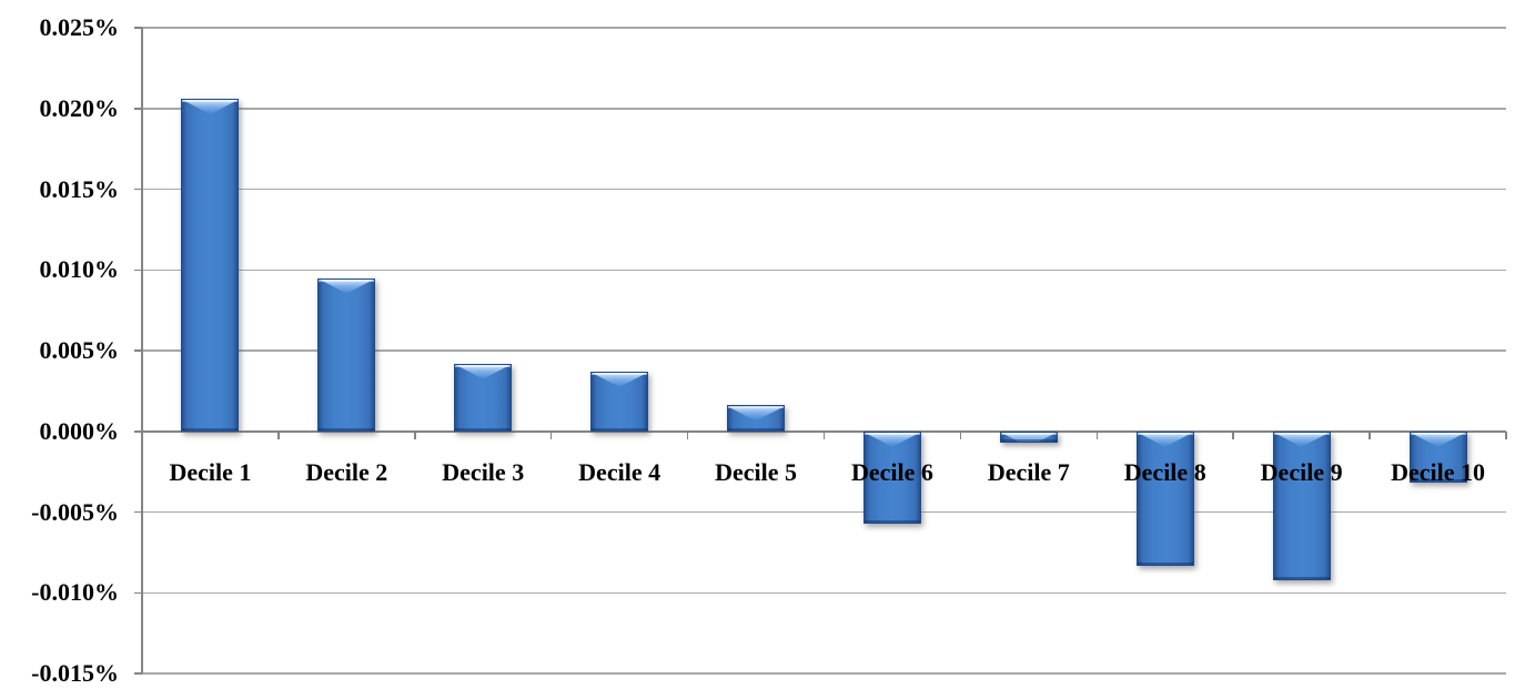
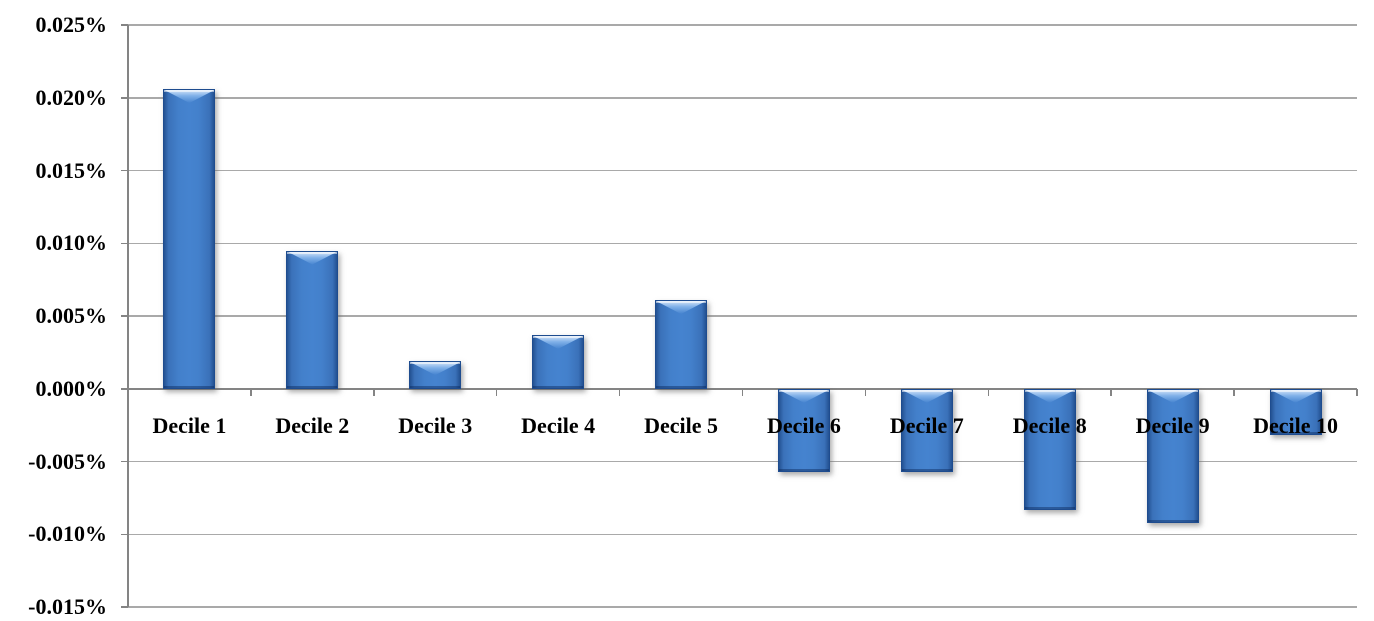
Decile 3: 0.0042% -> 0.0019%
Decile 5: 0.0016% -> 0.0061%
Decile 7: -0.0007% -> -0.0057%
